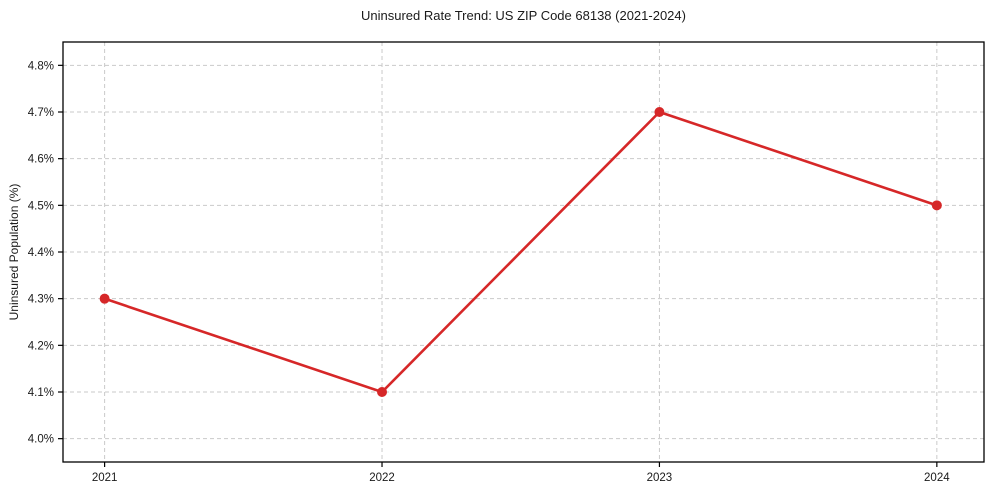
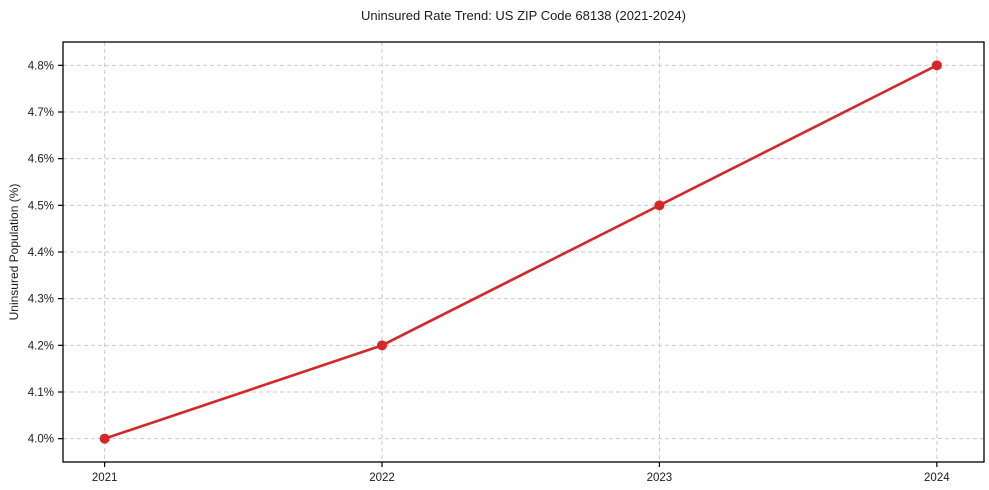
2021: 4.3% -> 4.0%
2022: 4.1% -> 4.2%
2023: 4.7% -> 4.5%
2024: 4.5% -> 4.8%
